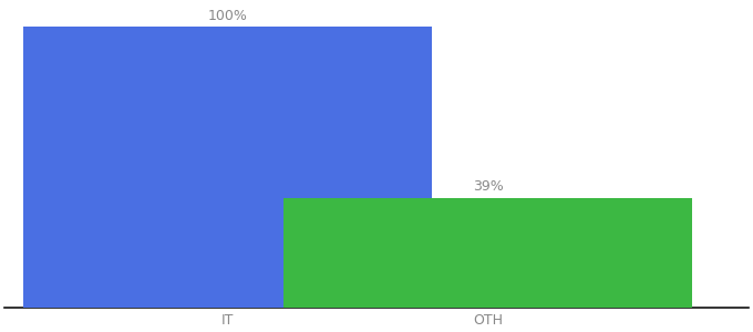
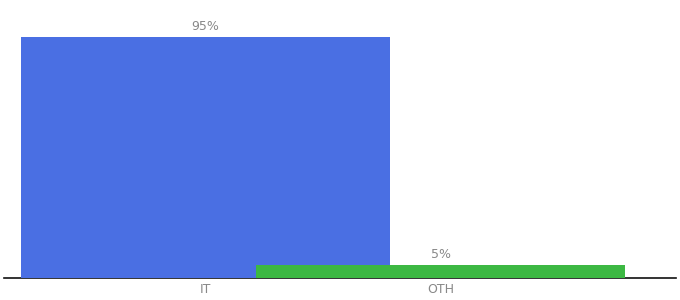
IT: 100% -> 95%
OTH: 39% -> 5%
